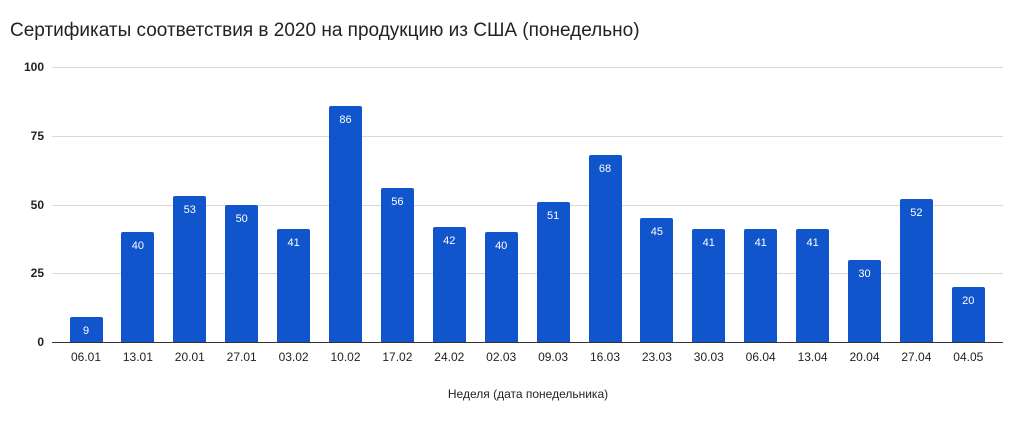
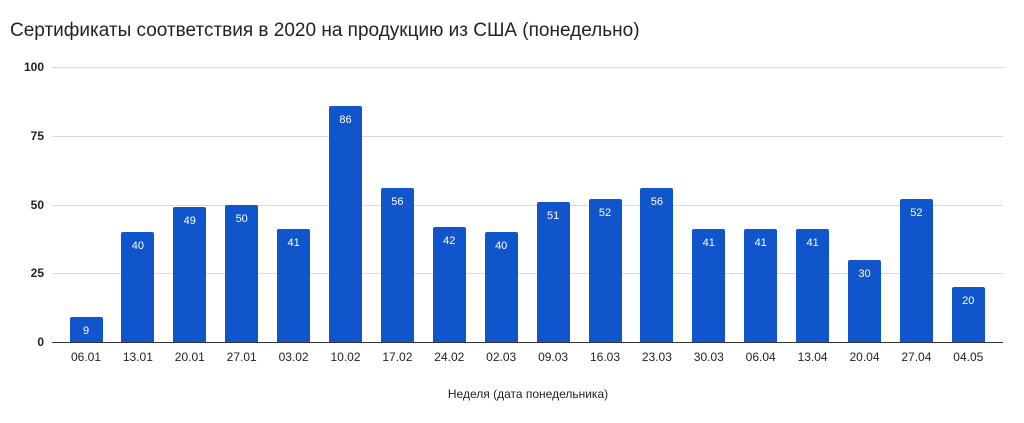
20.01: 53 -> 49
16.03: 68 -> 52
23.03: 45 -> 56
